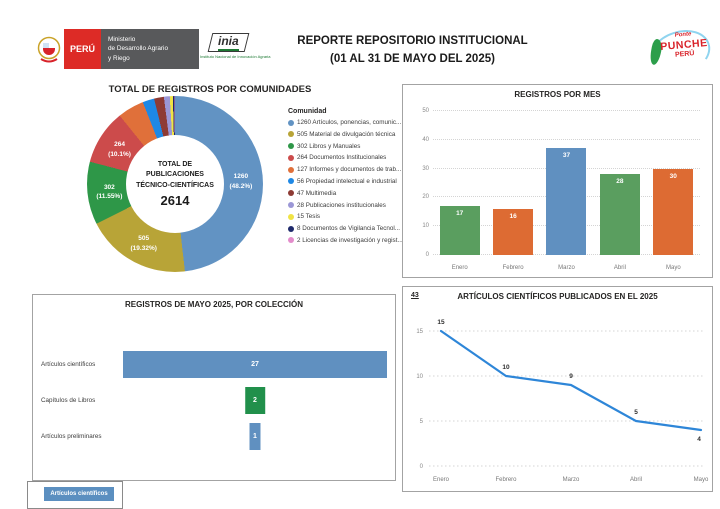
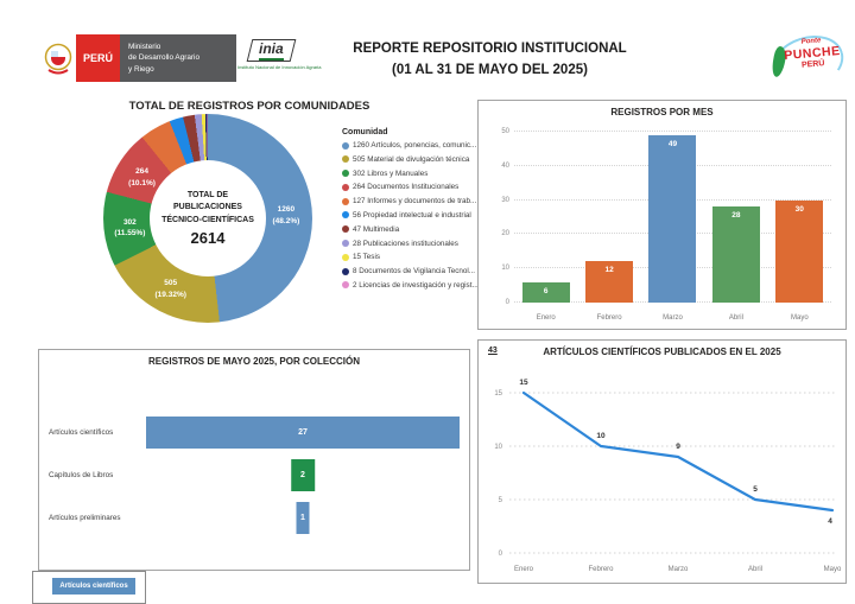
REGISTROS POR MES/Enero: 17 -> 6
REGISTROS POR MES/Febrero: 16 -> 12
REGISTROS POR MES/Marzo: 37 -> 49
